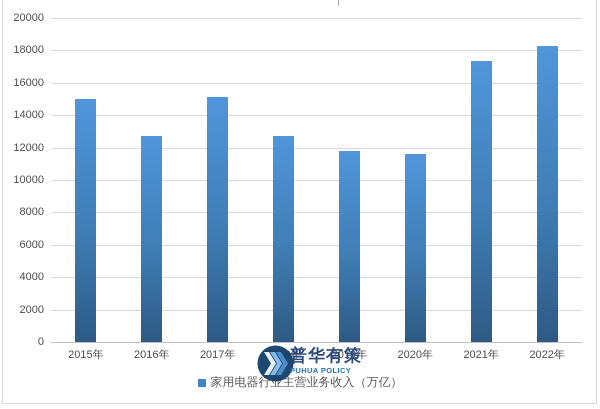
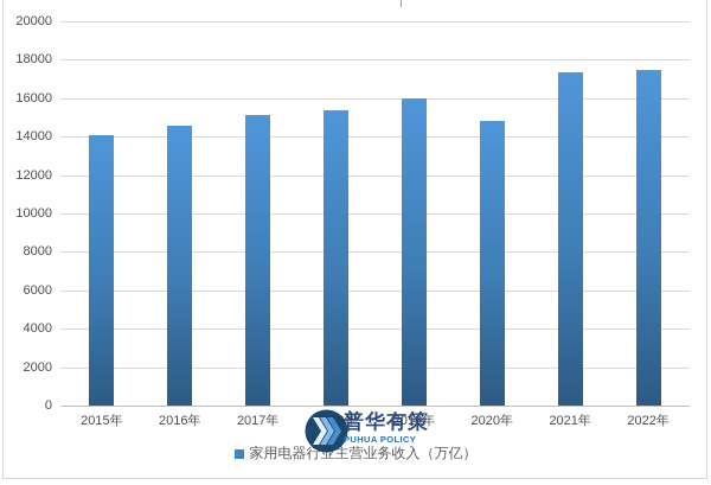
2015年: 15000 -> 14100
2016年: 12700 -> 14600
2018年: 12700 -> 15400
2019年: 11800 -> 16000
2020年: 11600 -> 14800
2022年: 18300 -> 17500
